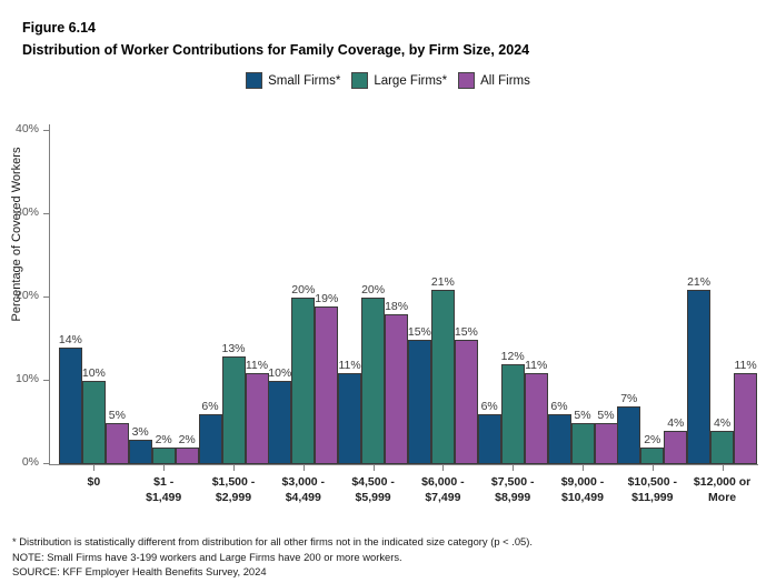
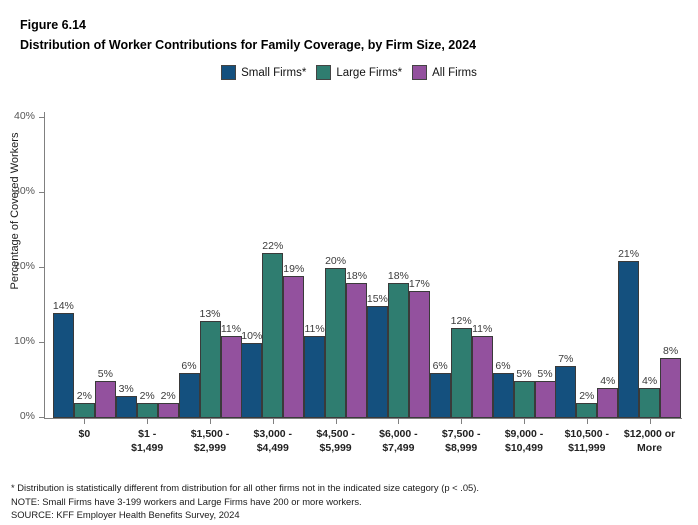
Large Firms*/$0: 10% -> 2%
Large Firms*/$3,000 - $4,499: 20% -> 22%
Large Firms*/$6,000 - $7,499: 21% -> 18%
All Firms/$6,000 - $7,499: 15% -> 17%
All Firms/$12,000 or More: 11% -> 8%
